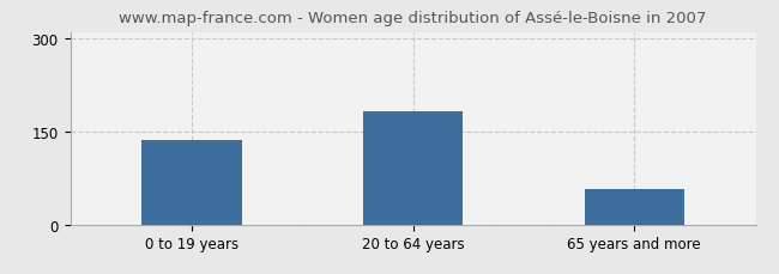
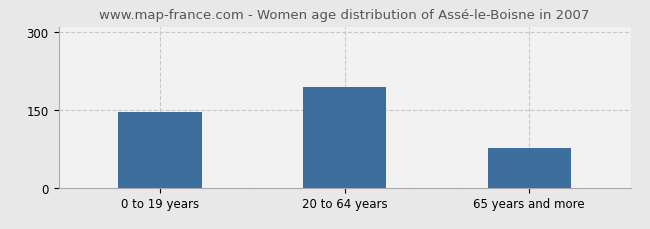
0 to 19 years: 136 -> 146
20 to 64 years: 183 -> 194
65 years and more: 57 -> 76
